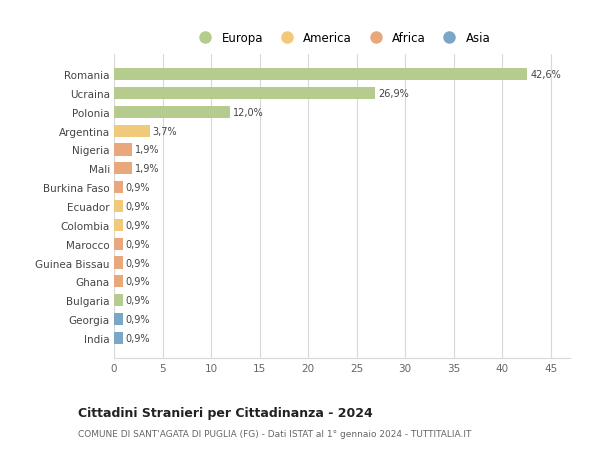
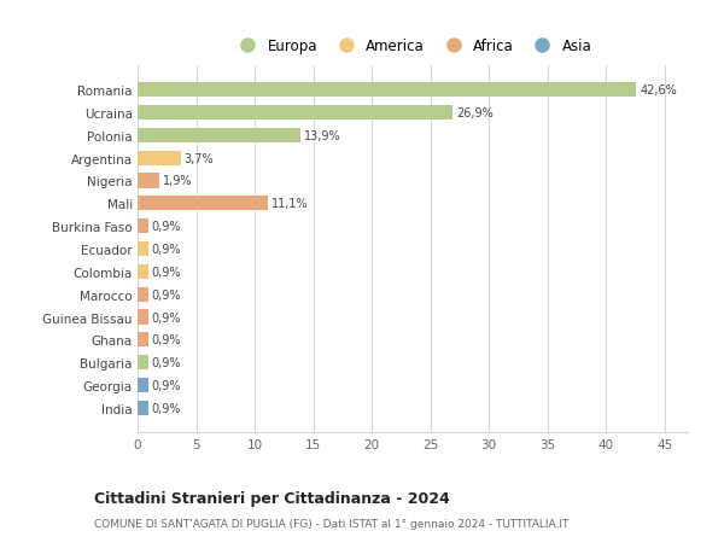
Polonia: 12,0% -> 13,9%
Mali: 1,9% -> 11,1%
